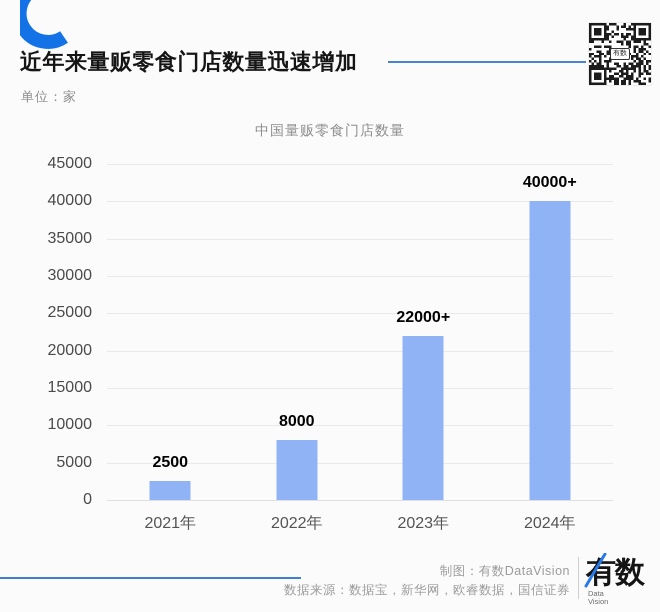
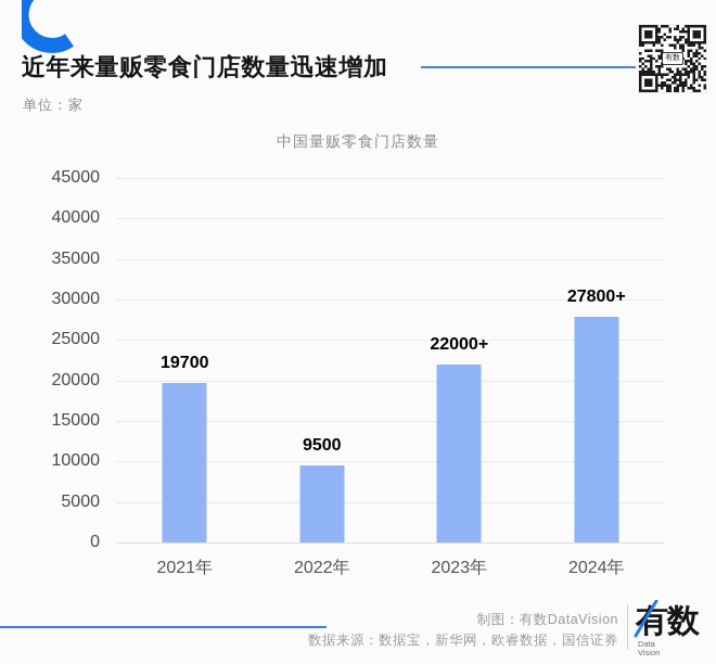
2021年: 2500 -> 19700
2022年: 8000 -> 9500
2024年: 40000 -> 27800
